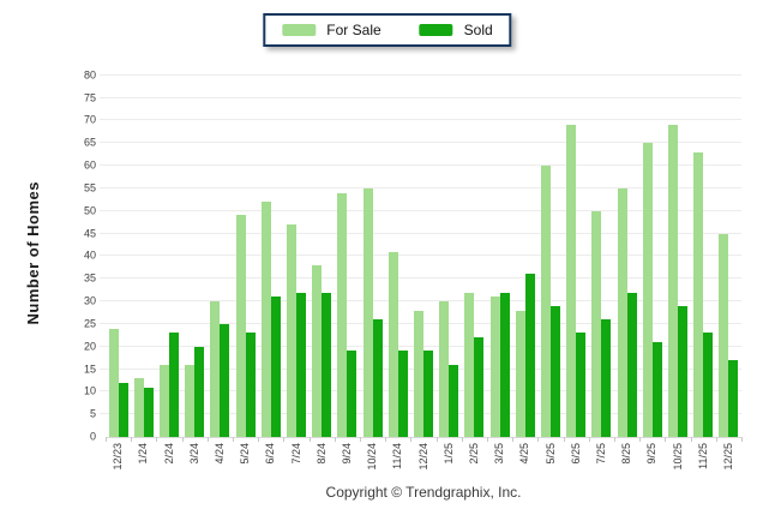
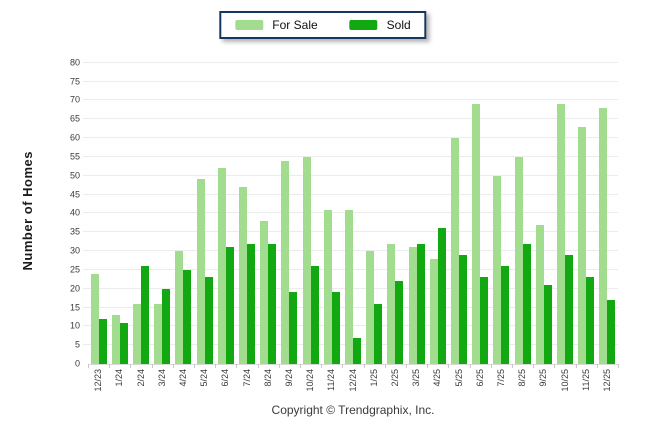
Sold/2/24: 23 -> 26
For Sale/12/24: 28 -> 41
Sold/12/24: 19 -> 7
For Sale/9/25: 65 -> 37
For Sale/12/25: 45 -> 68
